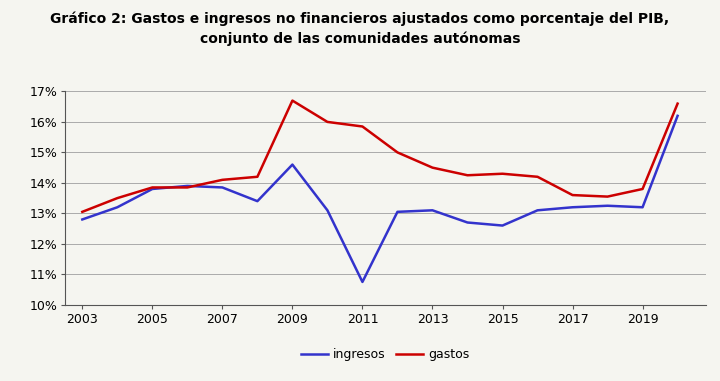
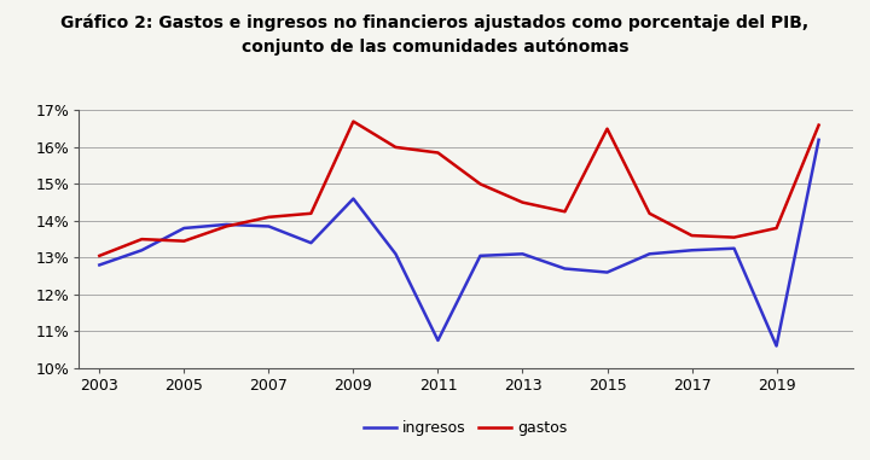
gastos/2005: 13.85% -> 13.45%
gastos/2015: 14.30% -> 16.50%
ingresos/2019: 13.20% -> 10.60%
